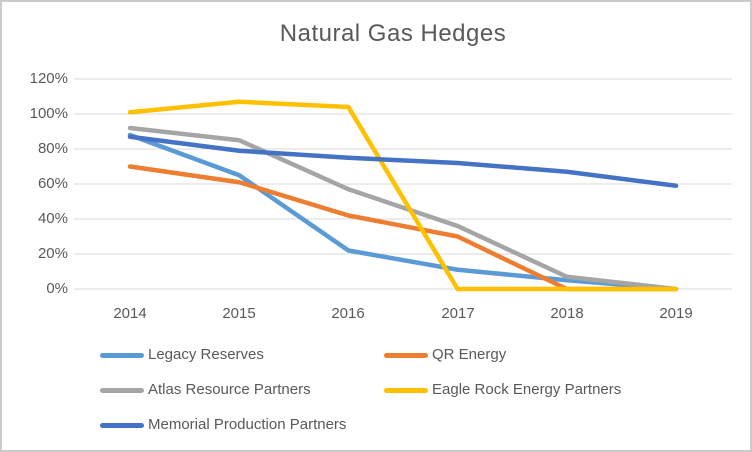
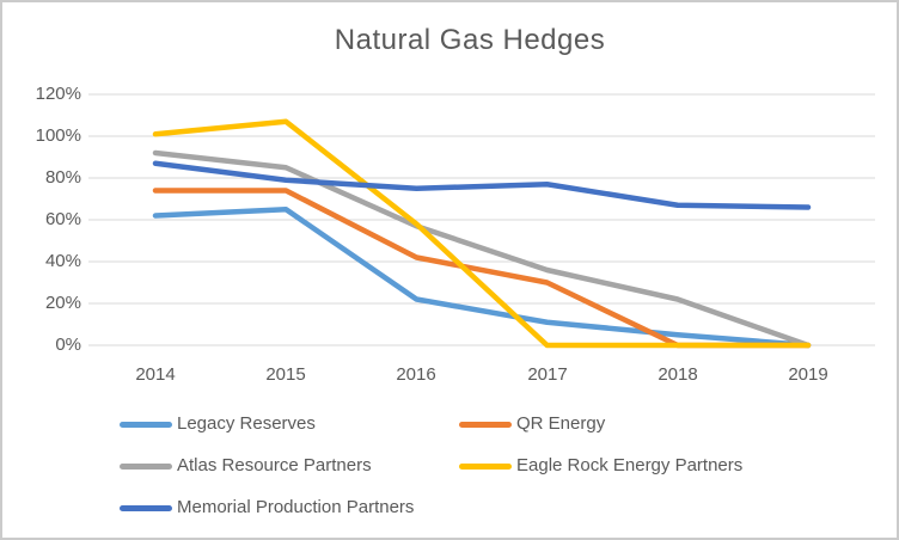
Legacy Reserves/2014: 88% -> 62%
QR Energy/2014: 70% -> 74%
QR Energy/2015: 61% -> 74%
Eagle Rock Energy Partners/2016: 104% -> 58%
Memorial Production Partners/2017: 72% -> 77%
Atlas Resource Partners/2018: 7% -> 22%
Memorial Production Partners/2019: 59% -> 66%
